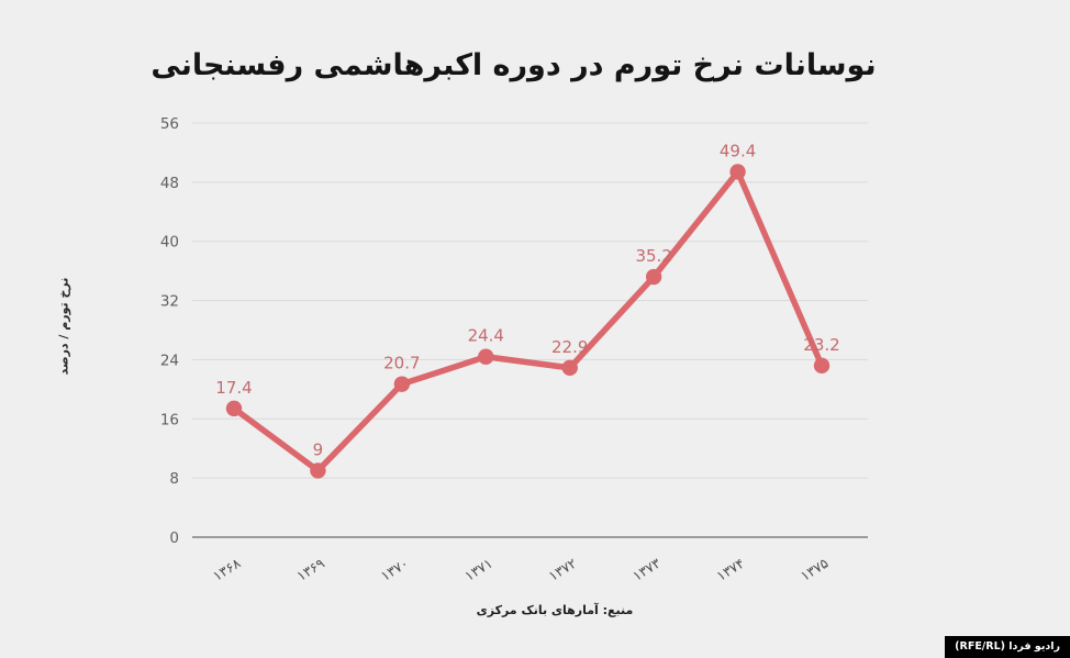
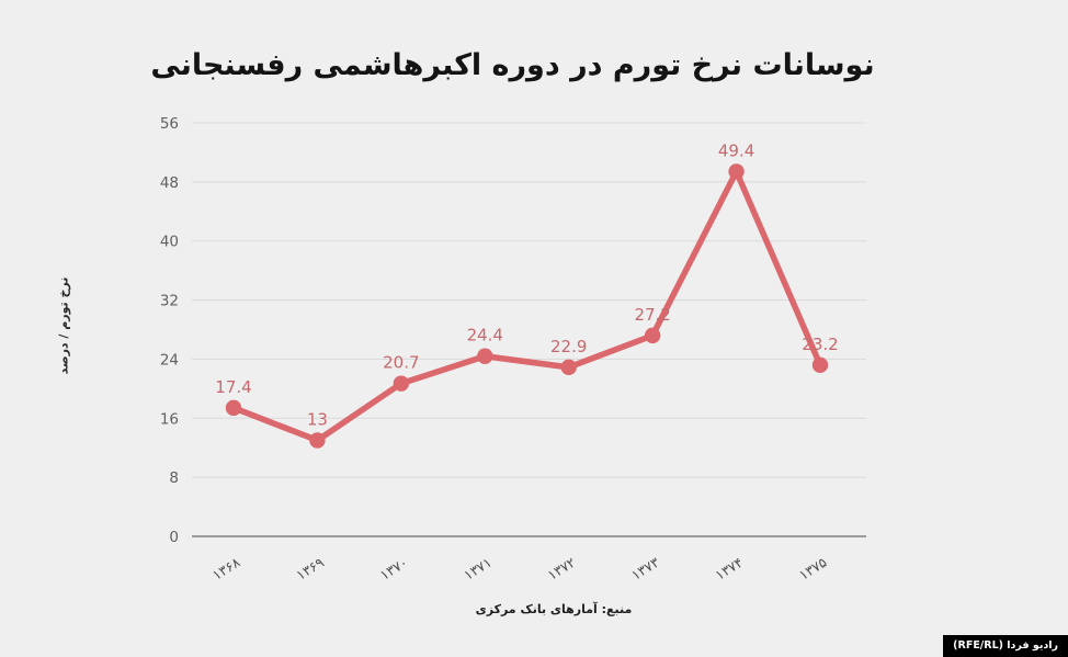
۱۳۶۹: 9 -> 13
۱۳۷۳: 35.2 -> 27.2
